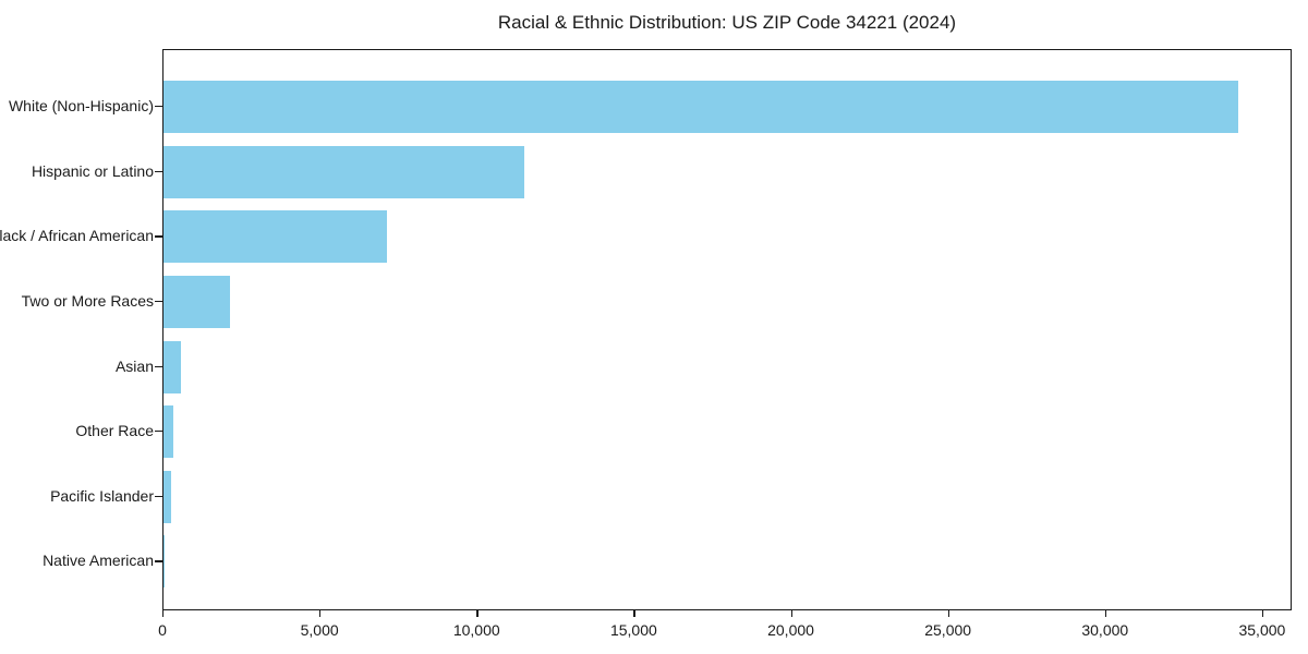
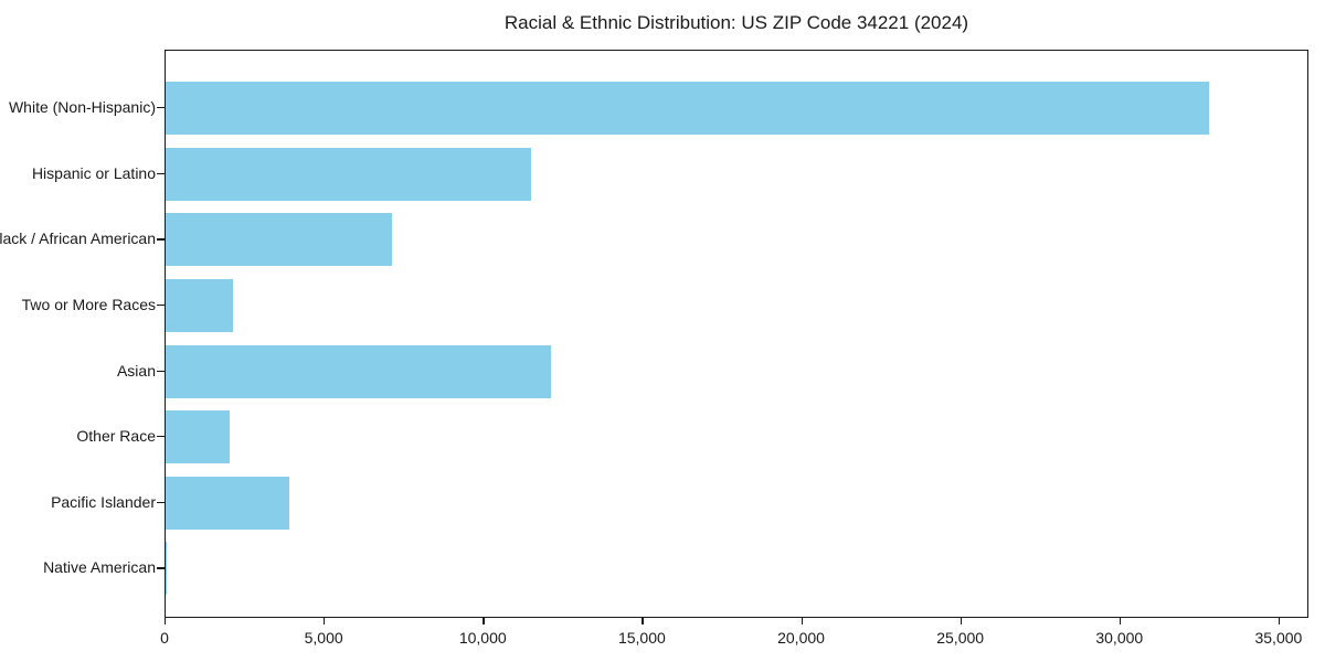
White (Non-Hispanic): 34200 -> 32800
Asian: 600 -> 12100
Other Race: 300 -> 2000
Pacific Islander: 200 -> 3900
